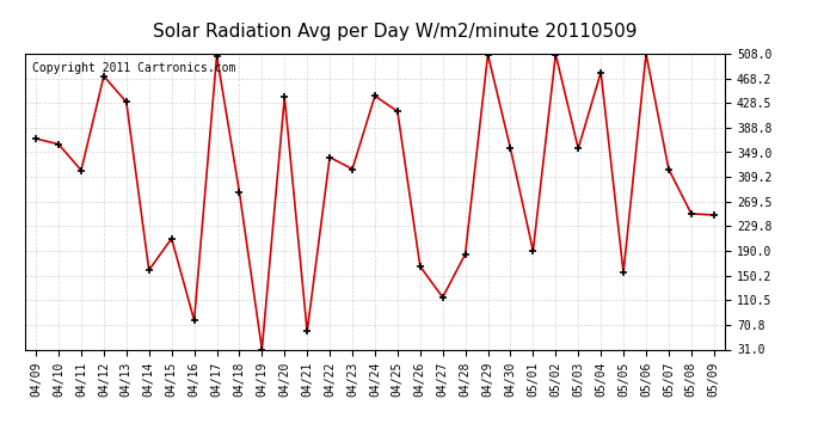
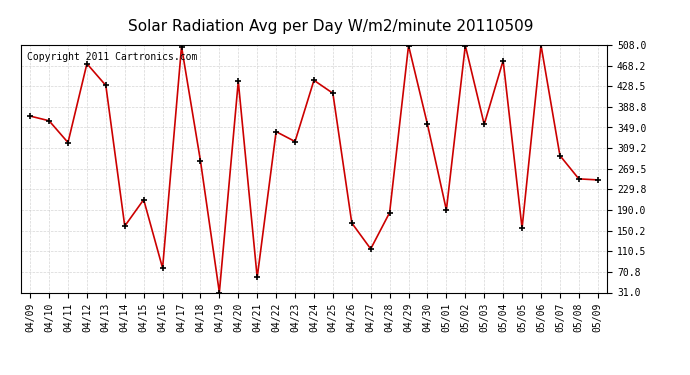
05/07: 322 -> 295
